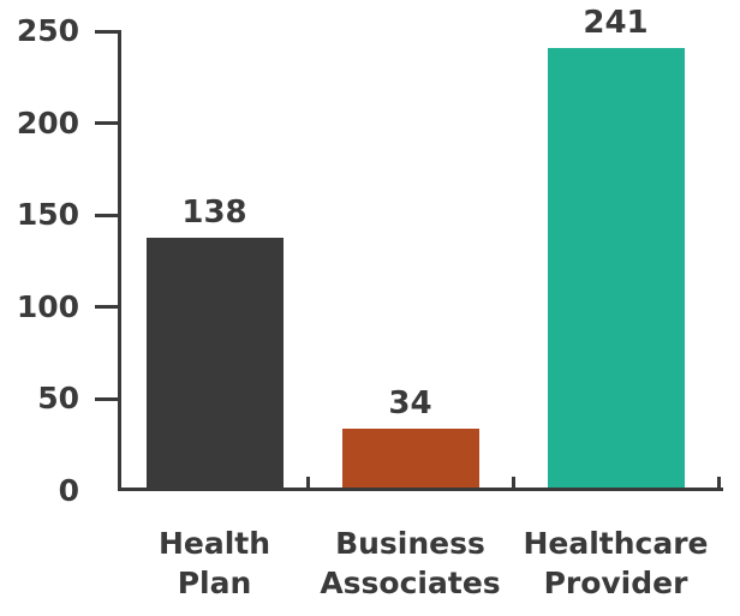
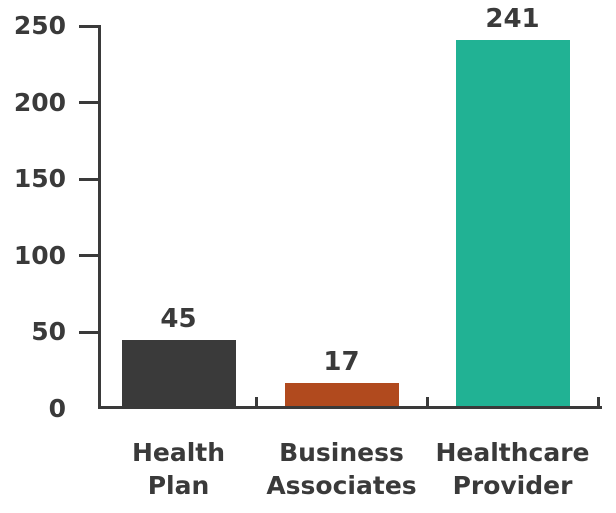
Health Plan: 138 -> 45
Business Associates: 34 -> 17
